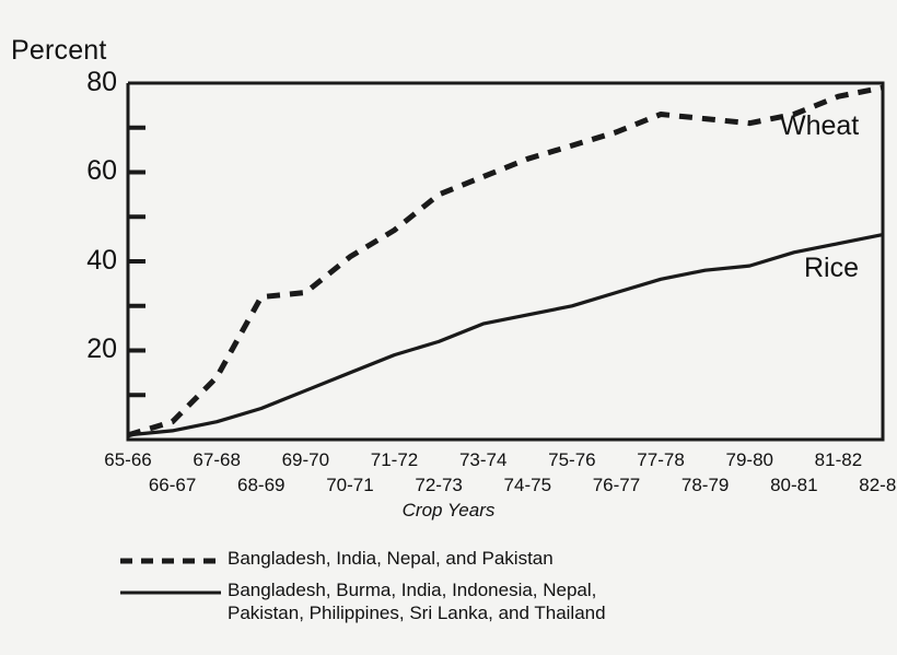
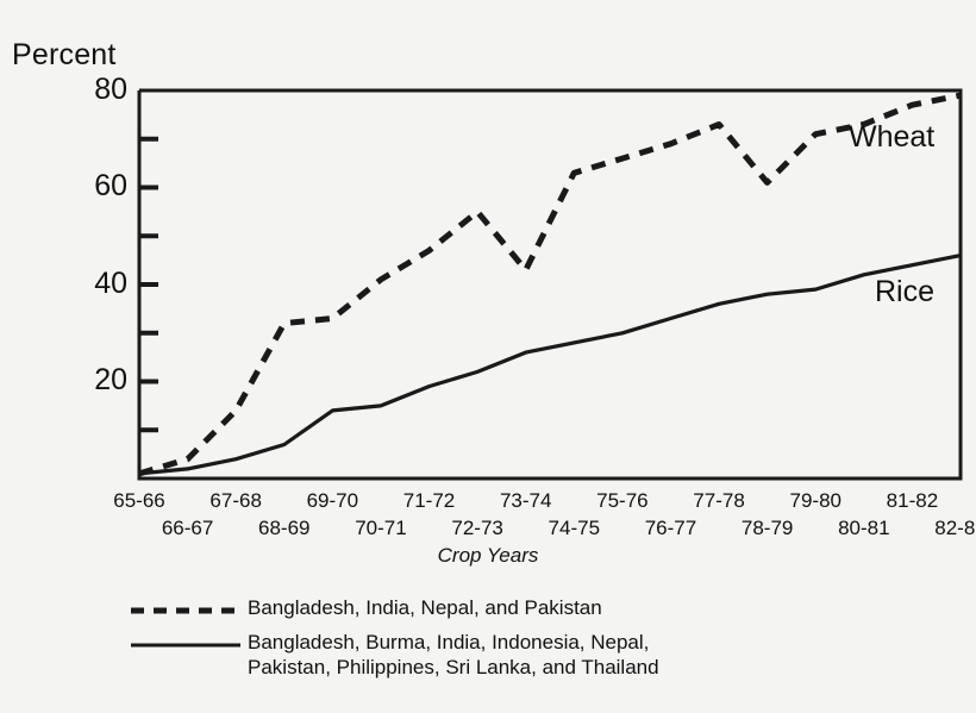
Rice/69-70: 11 -> 14
Wheat/73-74: 59 -> 43
Wheat/78-79: 72 -> 61
